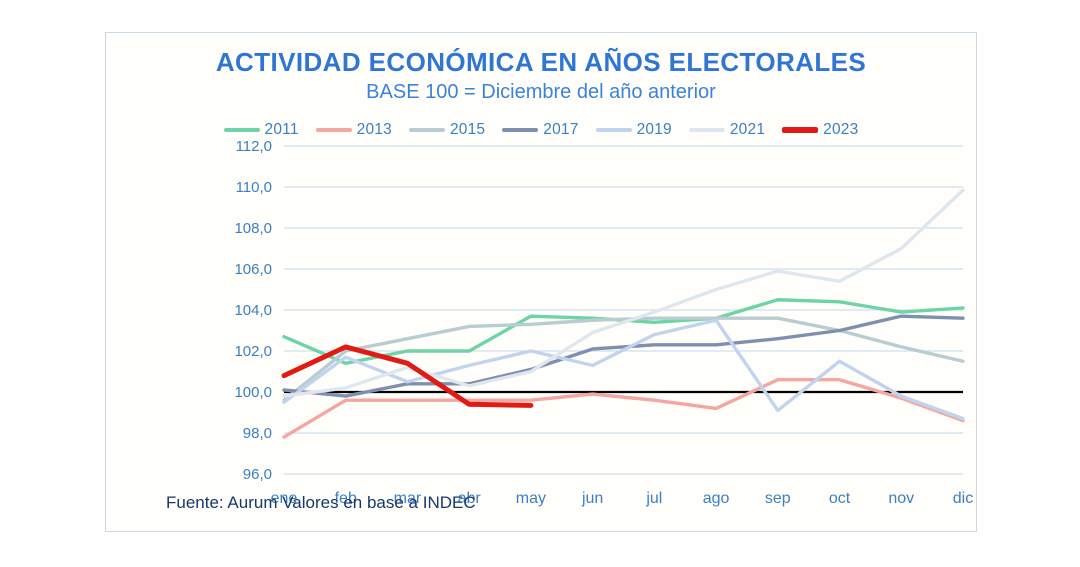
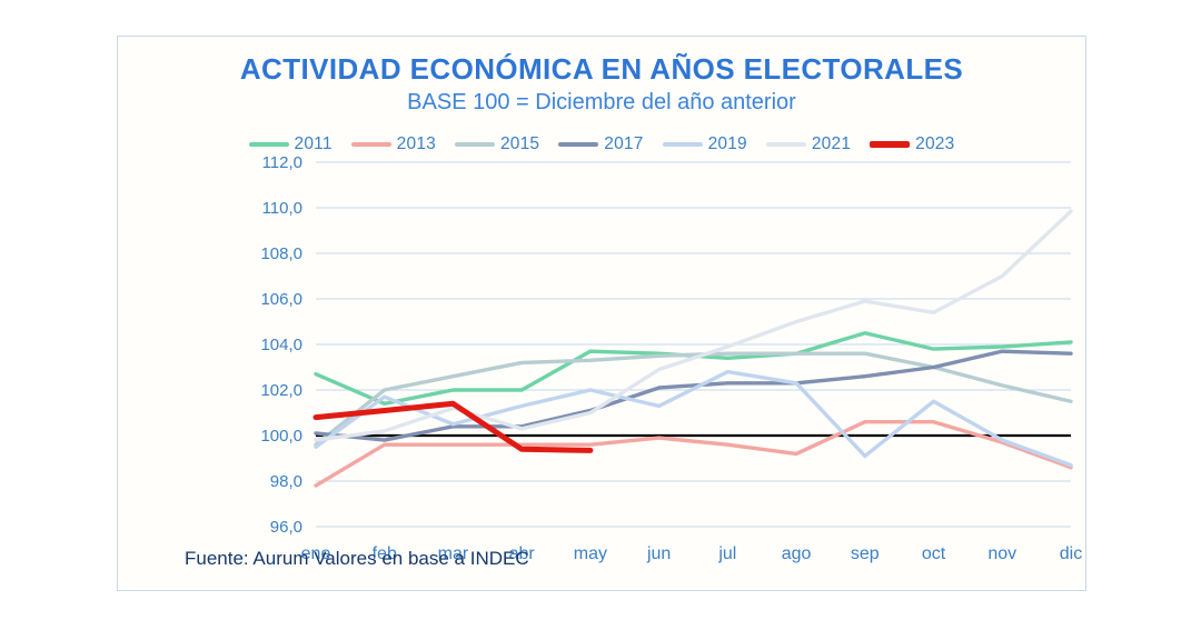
2023/feb: 102,2 -> 101,1
2019/ago: 103,5 -> 102,3
2011/oct: 104,4 -> 103,8
